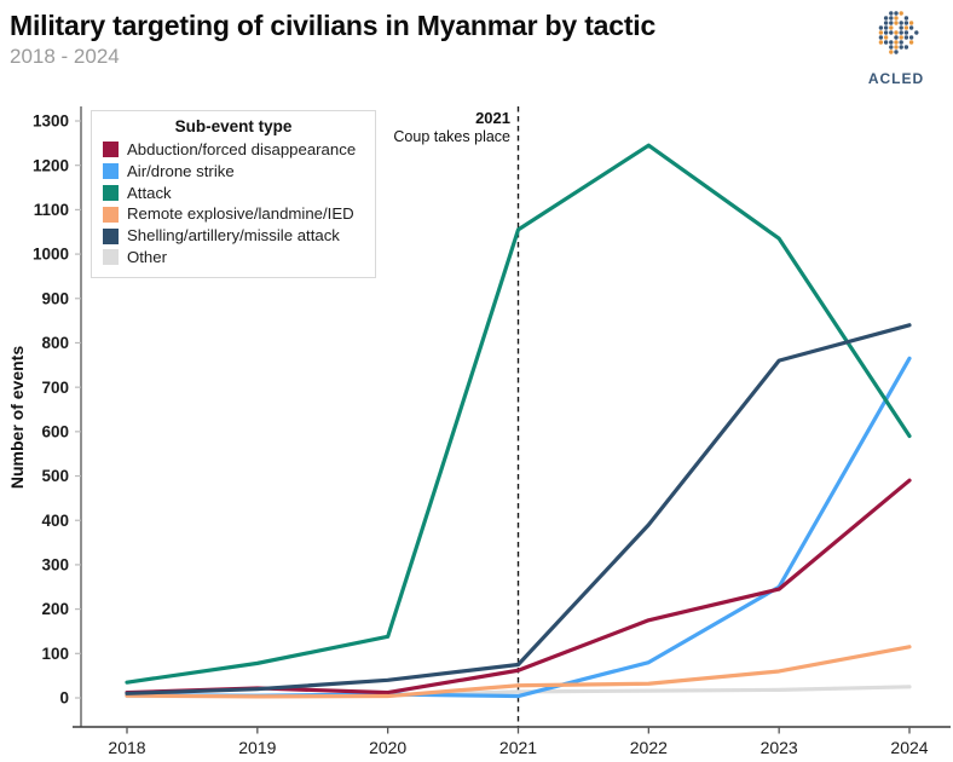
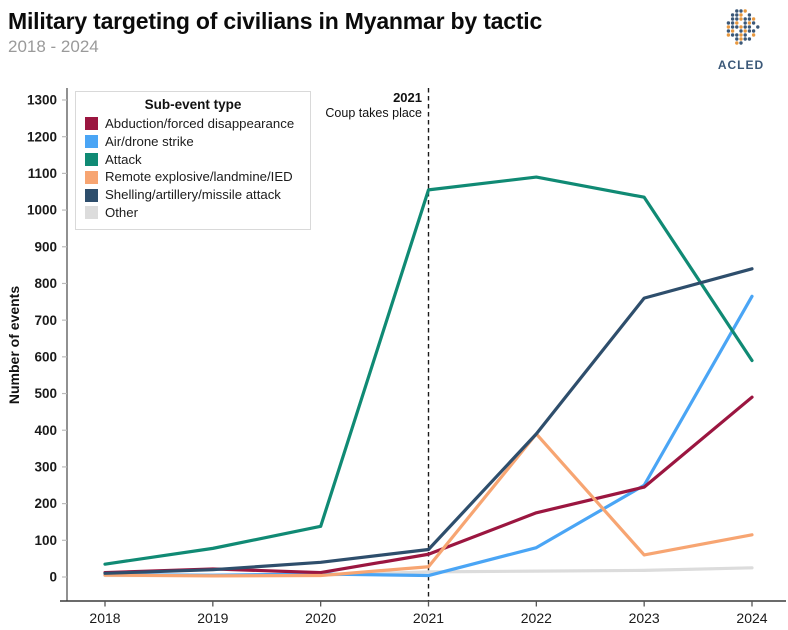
Attack/2022: 1240 -> 1090
Remote explosive/landmine/IED/2022: 30 -> 390
